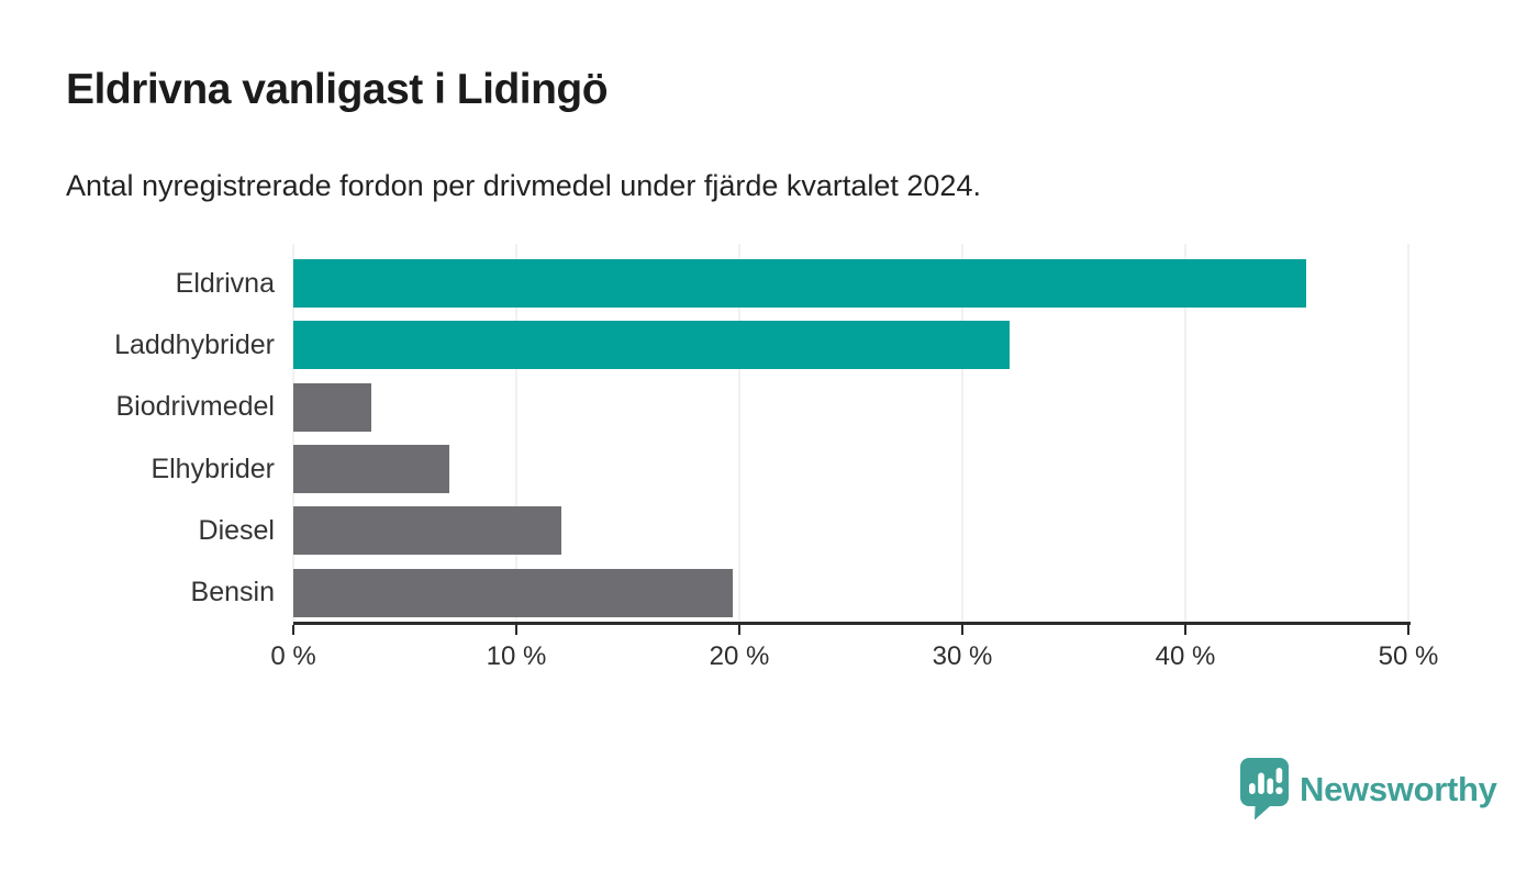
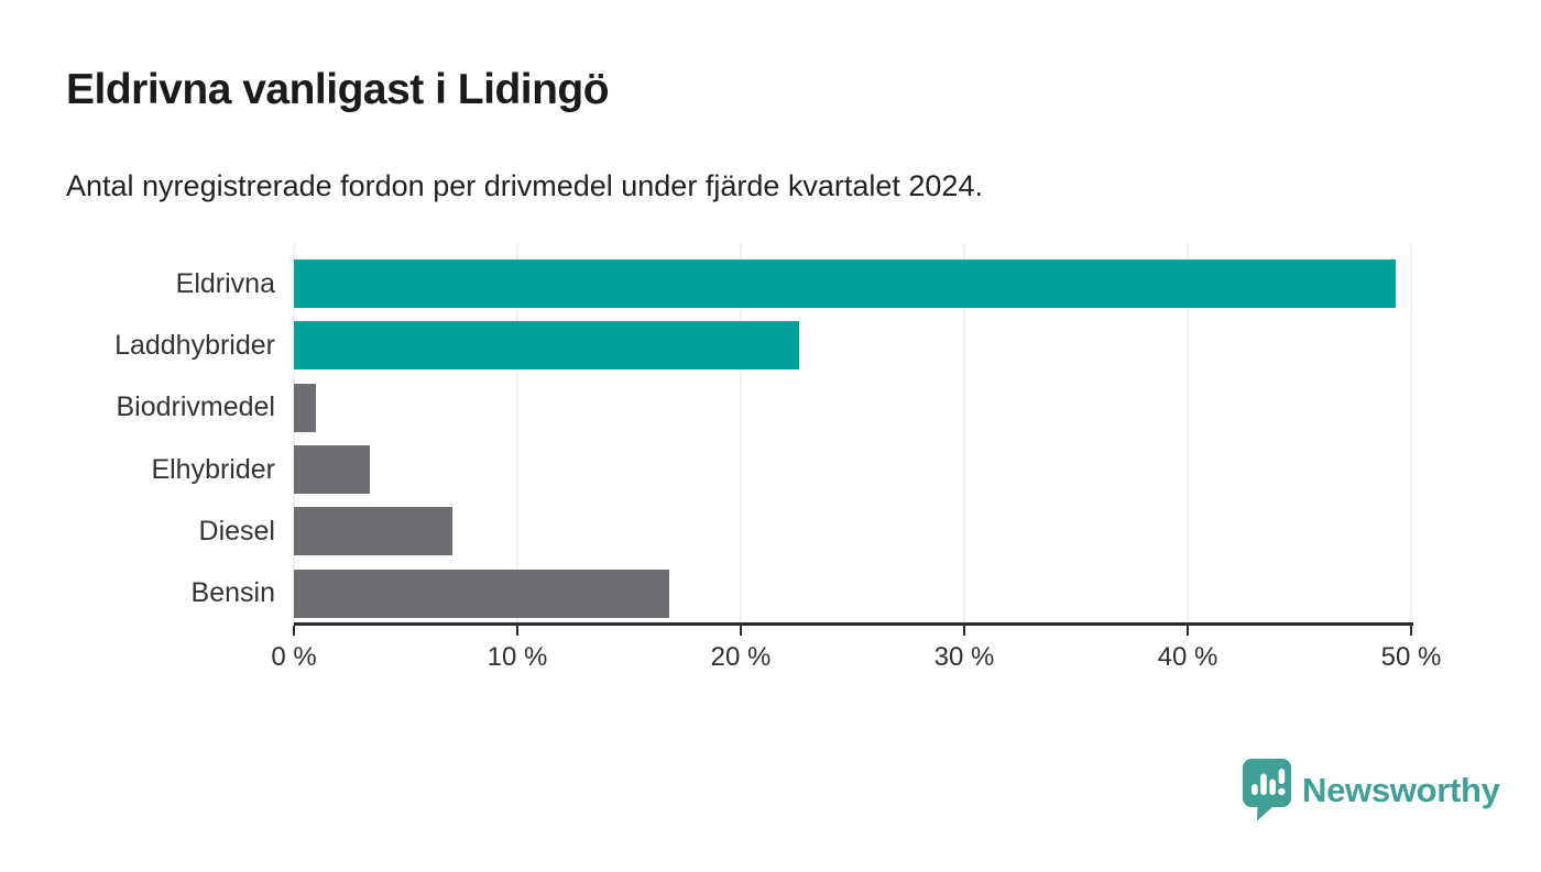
Eldrivna: 45.4% -> 49.3%
Laddhybrider: 32.1% -> 22.6%
Biodrivmedel: 3.5% -> 1.0%
Elhybrider: 7.0% -> 3.4%
Diesel: 12.0% -> 7.1%
Bensin: 19.7% -> 16.8%
